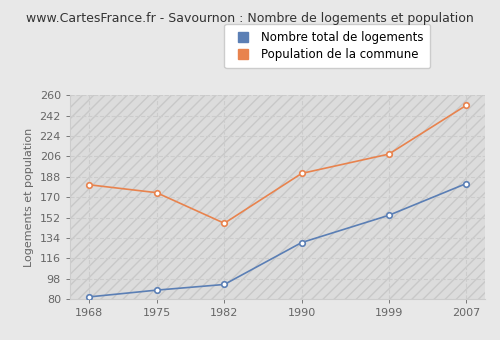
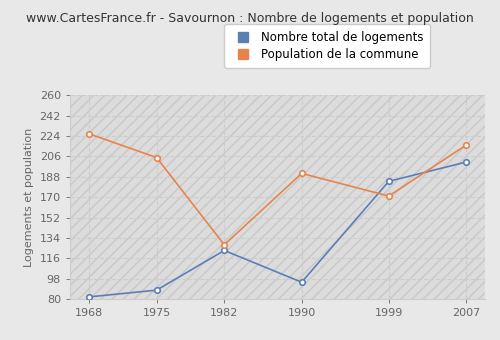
Population de la commune/1968: 181 -> 226
Population de la commune/1975: 174 -> 205
Nombre total de logements/1982: 93 -> 123
Population de la commune/1982: 147 -> 128
Nombre total de logements/1990: 130 -> 95
Nombre total de logements/1999: 154 -> 184
Population de la commune/1999: 208 -> 171
Nombre total de logements/2007: 182 -> 201
Population de la commune/2007: 251 -> 216
